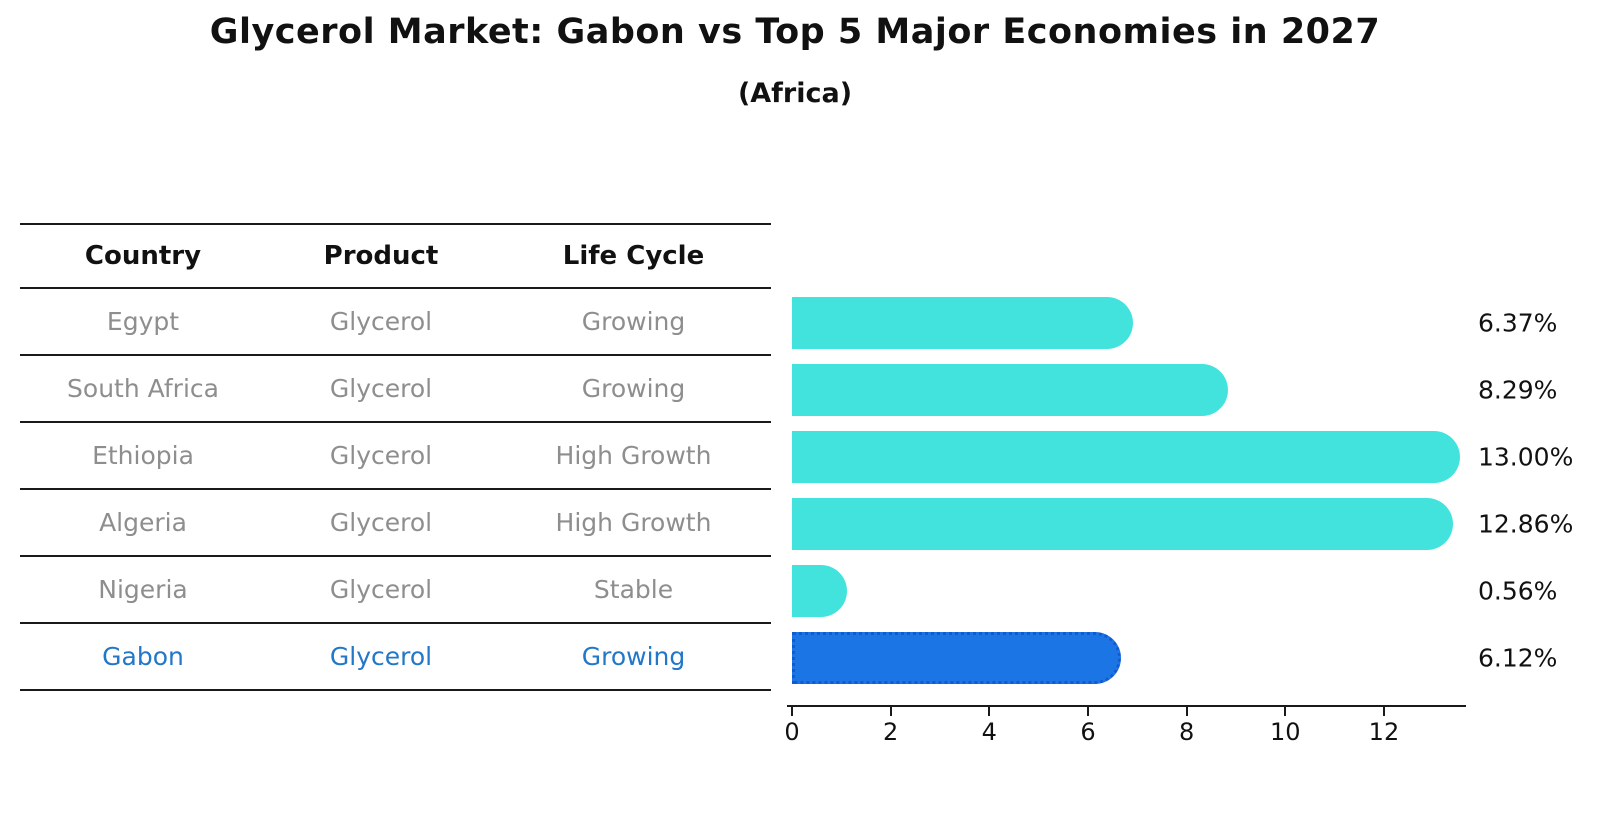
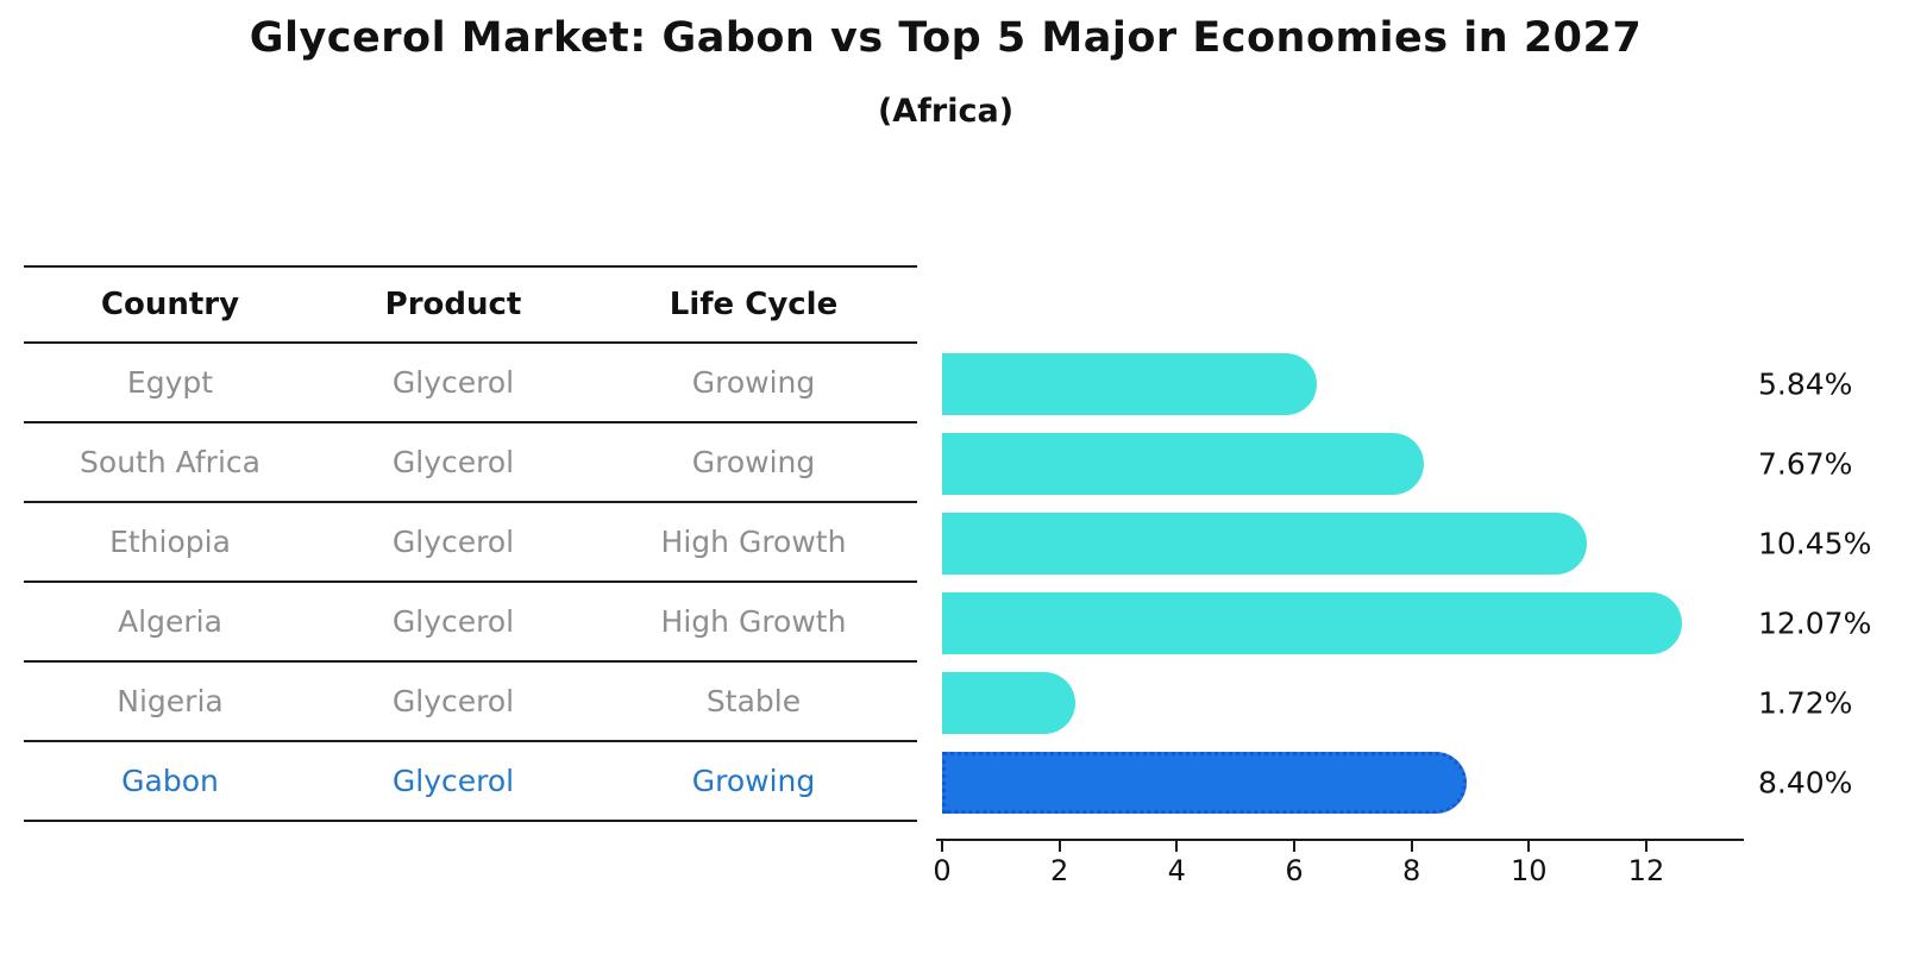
Egypt: 6.37% -> 5.84%
South Africa: 8.29% -> 7.67%
Ethiopia: 13.00% -> 10.45%
Algeria: 12.86% -> 12.07%
Nigeria: 0.56% -> 1.72%
Gabon: 6.12% -> 8.40%
